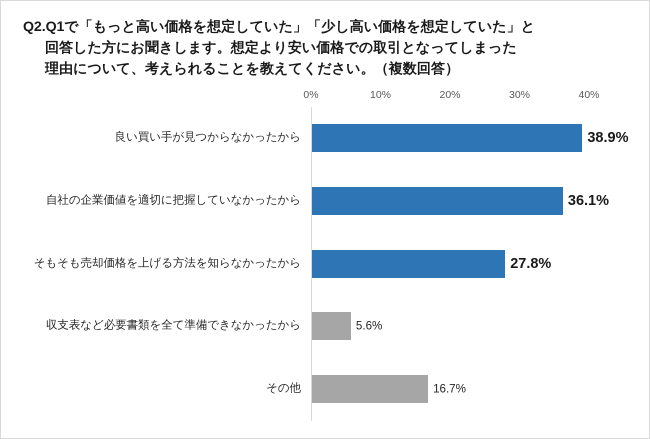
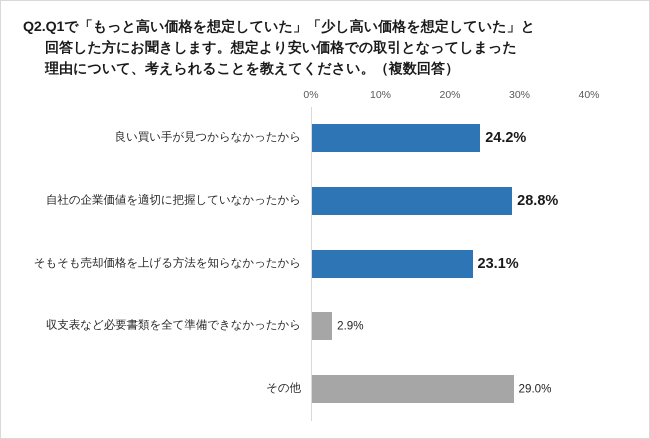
良い買い手が見つからなかったから: 38.9% -> 24.2%
自社の企業価値を適切に把握していなかったから: 36.1% -> 28.8%
そもそも売却価格を上げる方法を知らなかったから: 27.8% -> 23.1%
収支表など必要書類を全て準備できなかったから: 5.6% -> 2.9%
その他: 16.7% -> 29.0%
